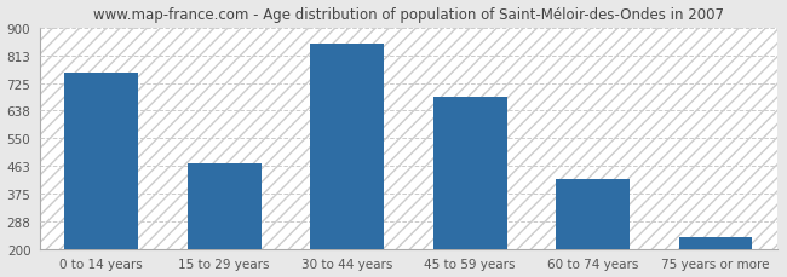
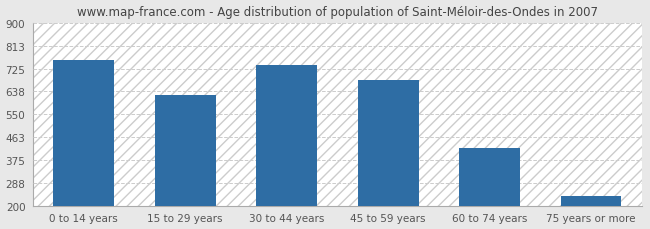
15 to 29 years: 472 -> 625
30 to 44 years: 851 -> 740
